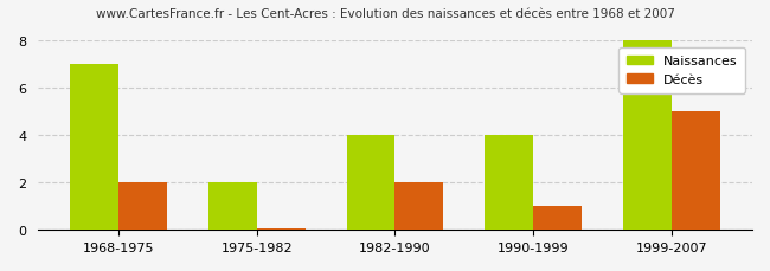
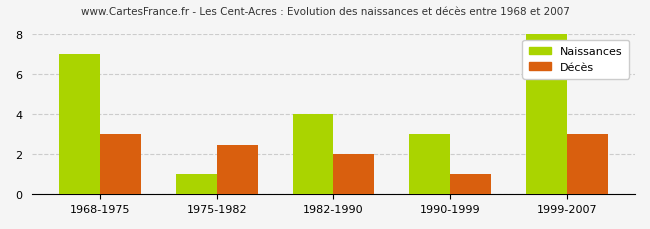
Décès/1968-1975: 2.00 -> 3.00
Naissances/1975-1982: 2 -> 1
Décès/1975-1982: 0.05 -> 2.45
Naissances/1990-1999: 4 -> 3
Décès/1999-2007: 5.00 -> 3.00
